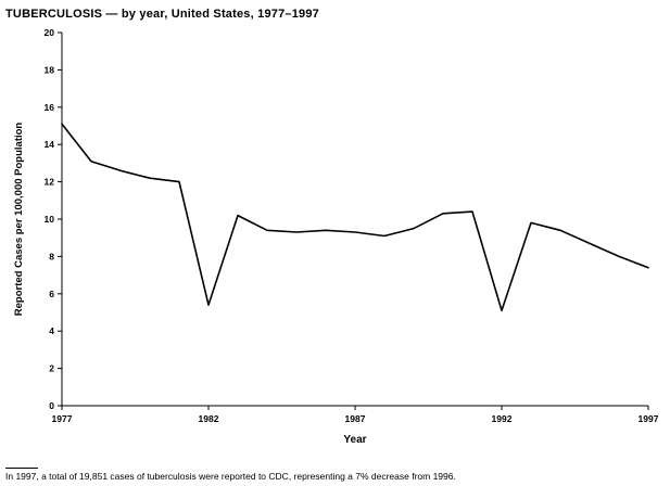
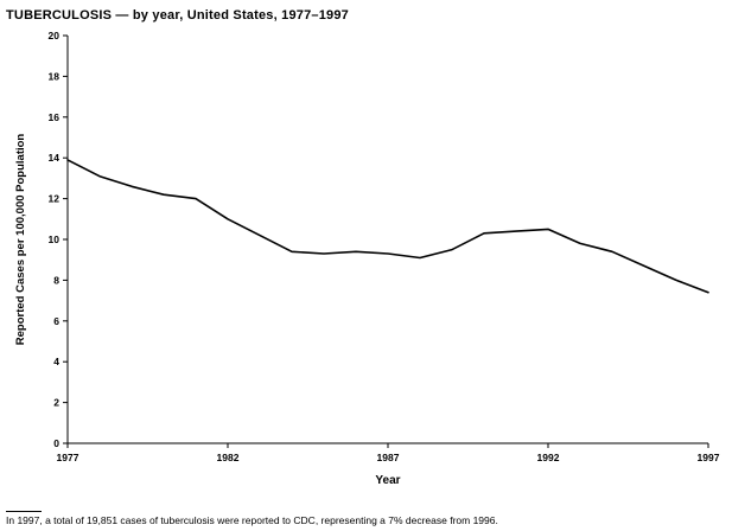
1977: 15.1 -> 13.9
1982: 5.4 -> 11.0
1992: 5.1 -> 10.5
